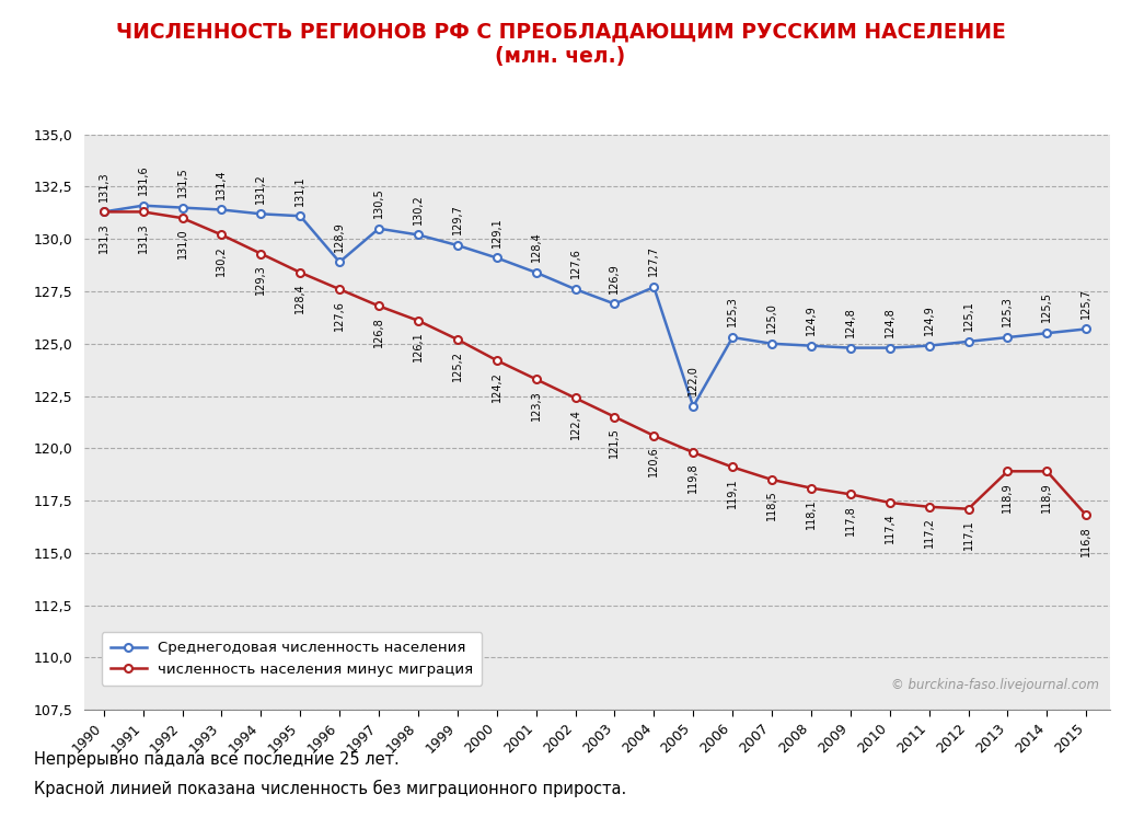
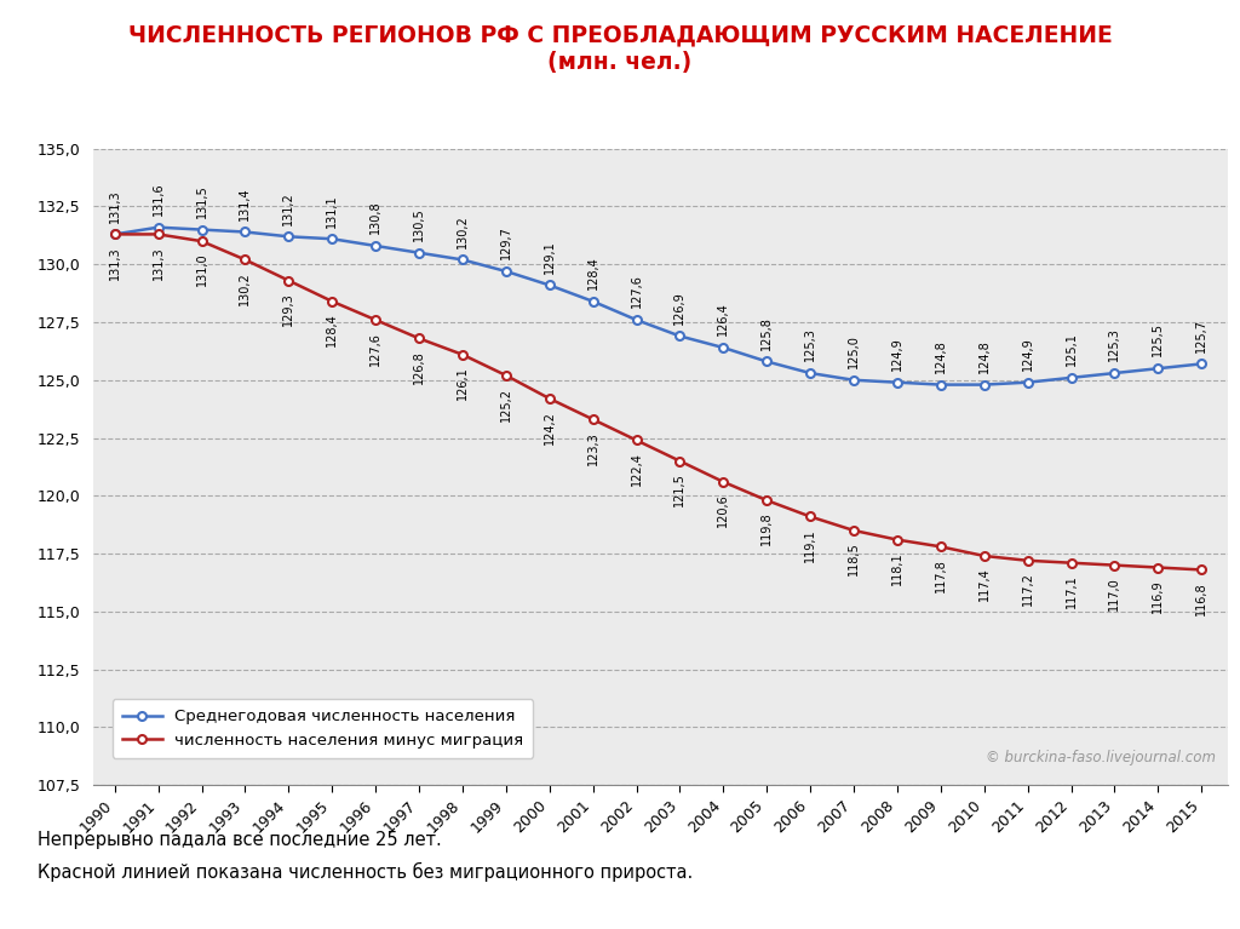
Среднегодовая численность населения/1996: 128,9 -> 130,8
Среднегодовая численность населения/2004: 127,7 -> 126,4
Среднегодовая численность населения/2005: 122,0 -> 125,8
численность населения минус миграция/2013: 118,9 -> 117,0
численность населения минус миграция/2014: 118,9 -> 116,9
